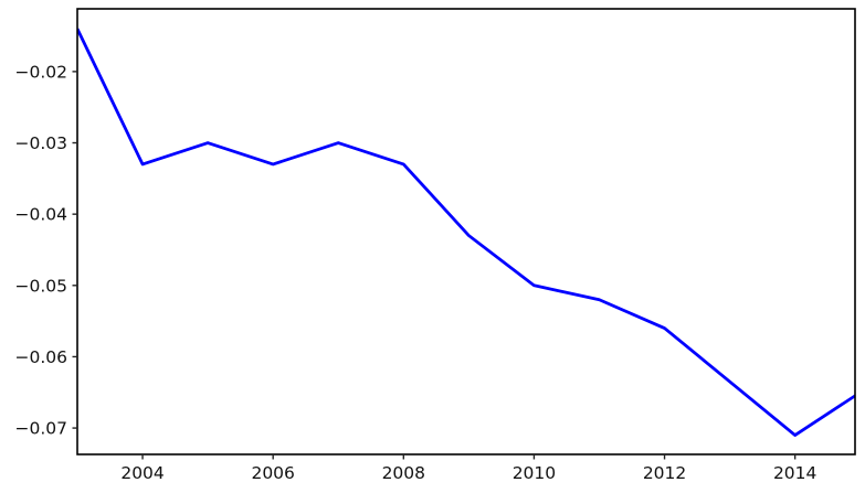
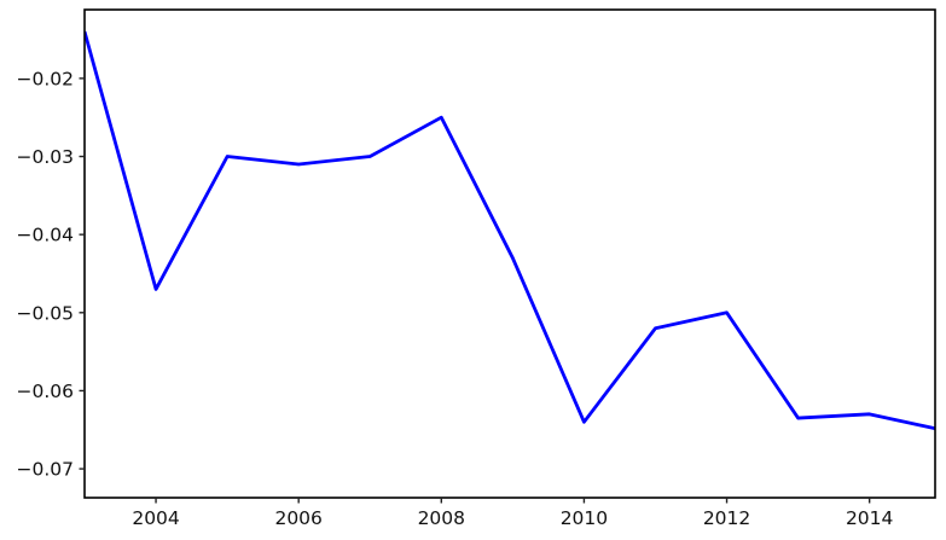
2004: -0.033 -> -0.047
2006: -0.033 -> -0.031
2008: -0.033 -> -0.025
2010: -0.050 -> -0.064
2012: -0.056 -> -0.050
2014: -0.071 -> -0.063
